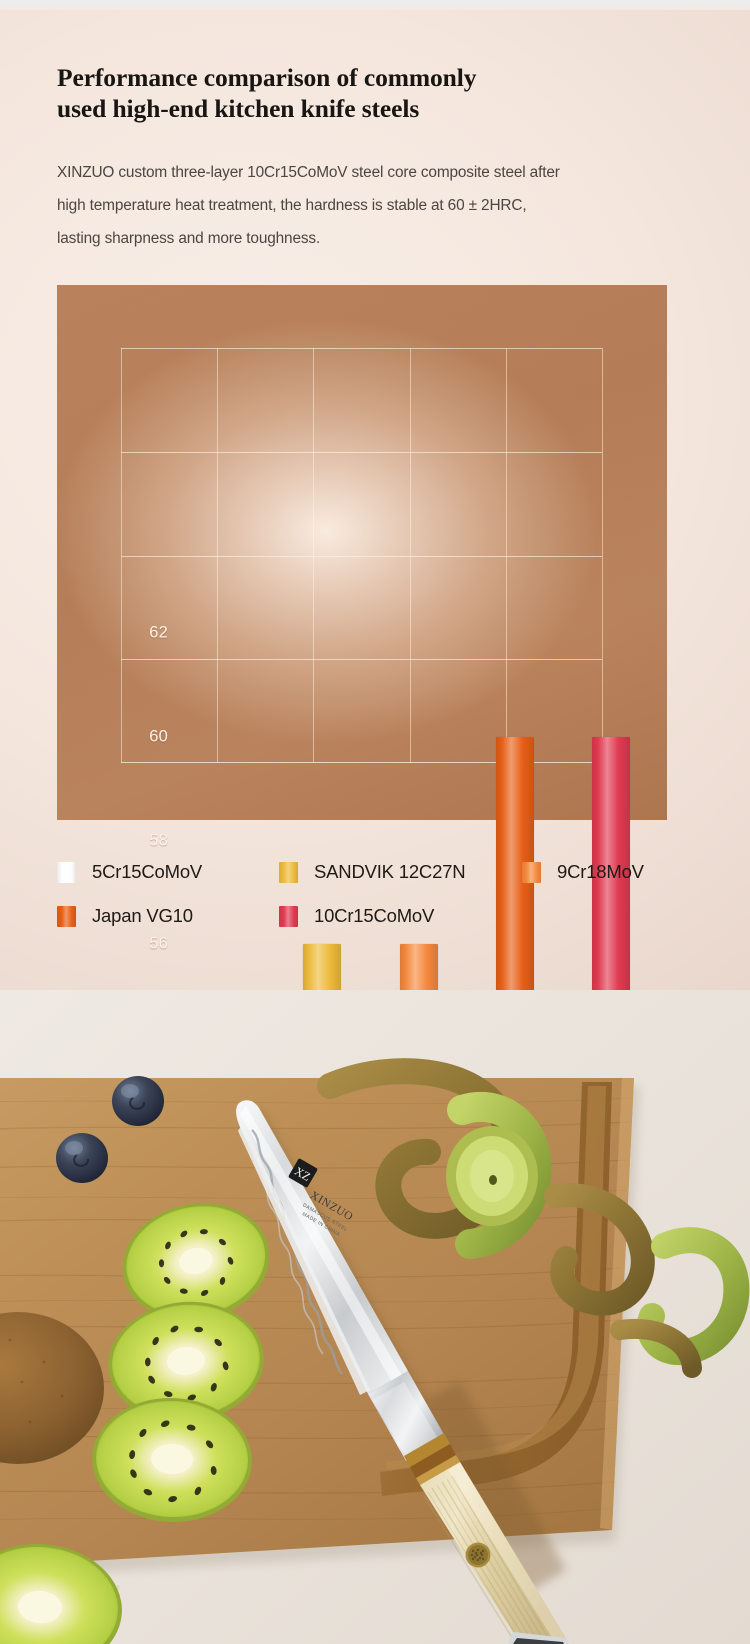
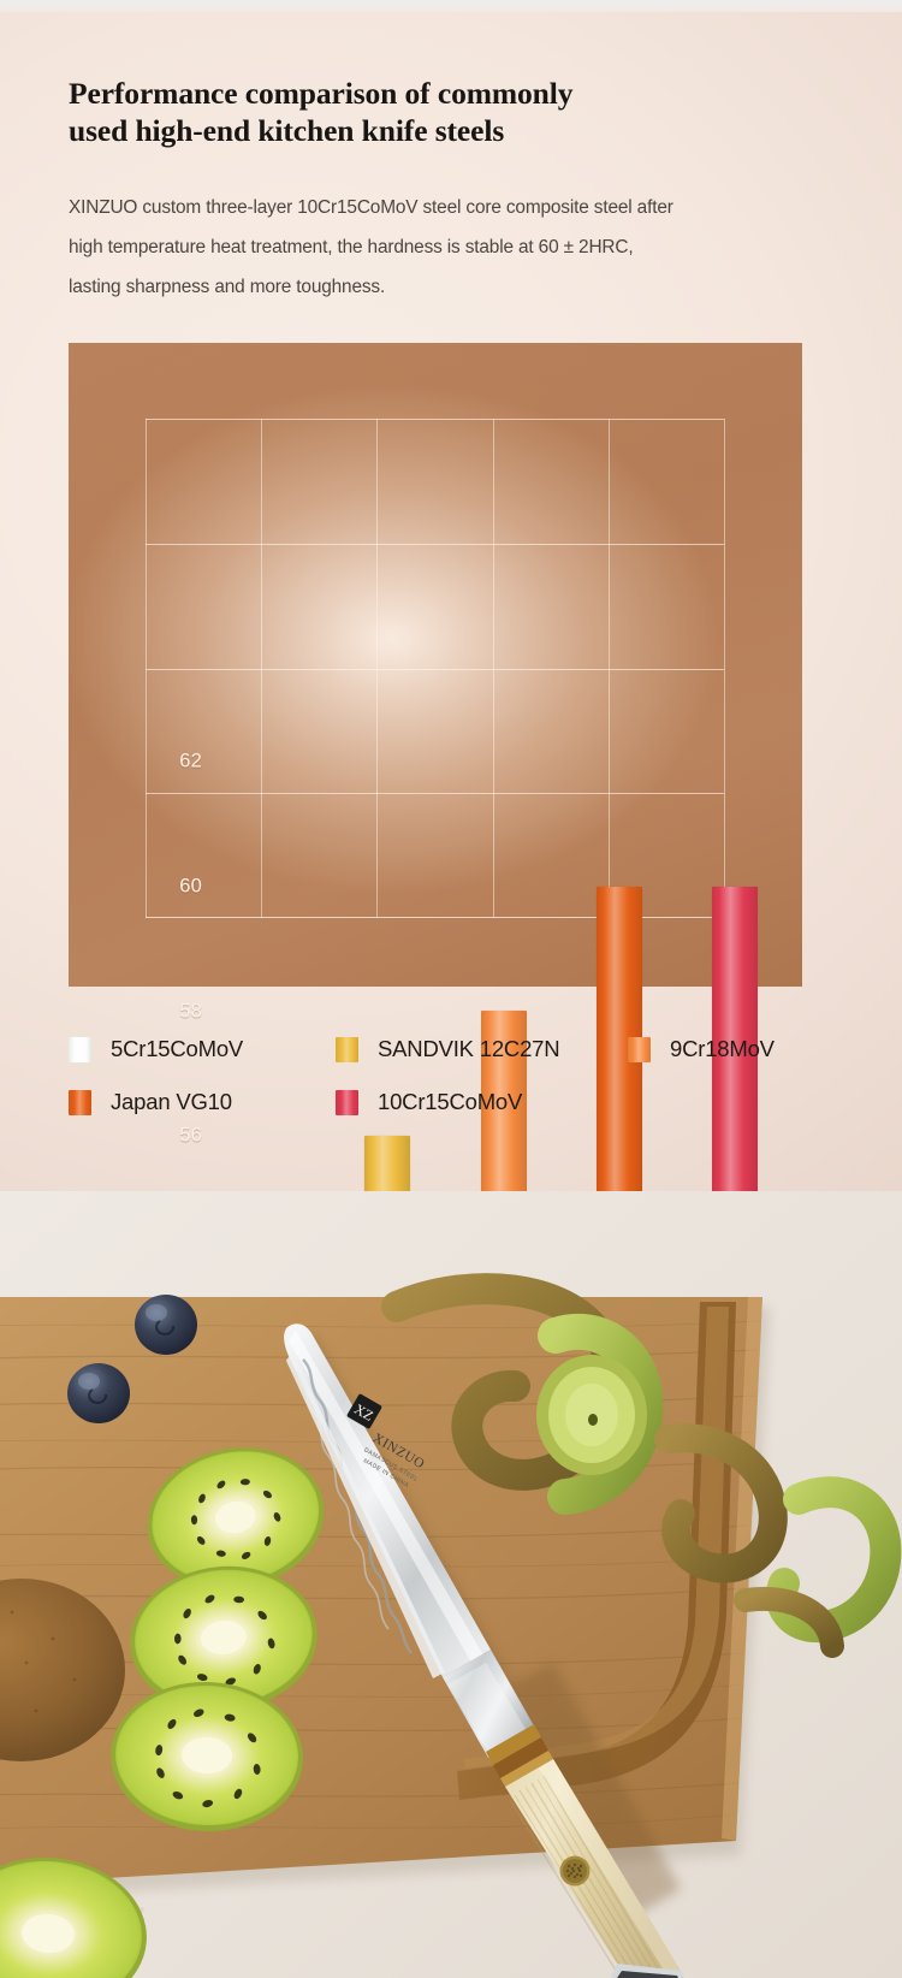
9Cr18MoV: 56 -> 58
